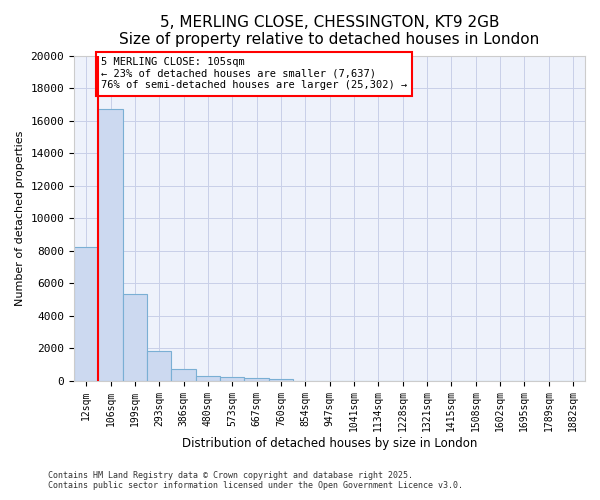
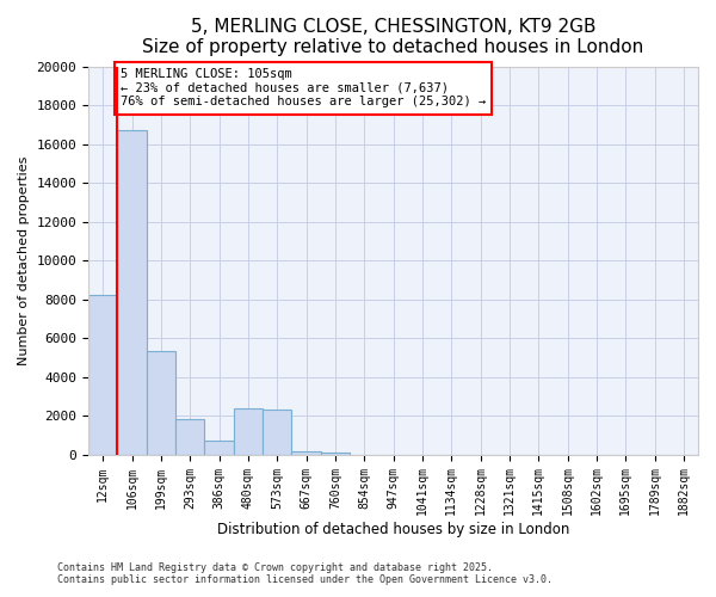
480sqm: 300 -> 2400
573sqm: 200 -> 2300
